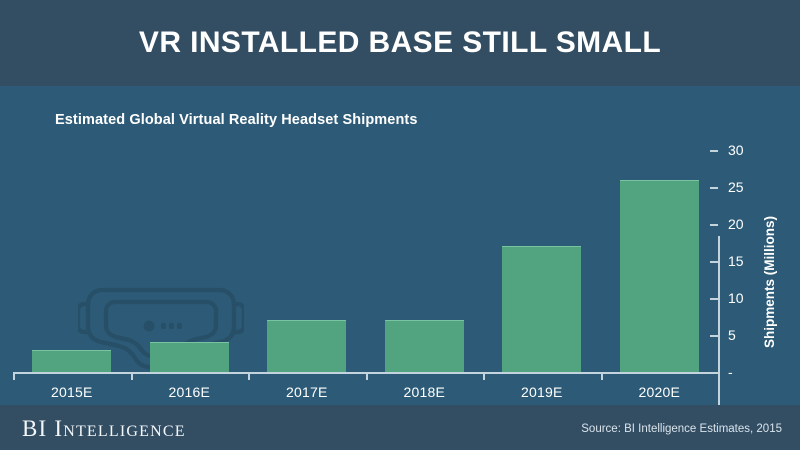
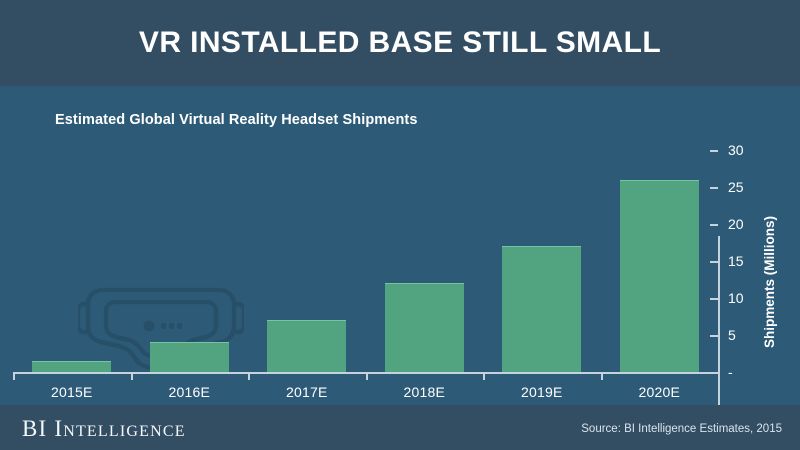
2015E: 3 -> 2
2018E: 7 -> 12
